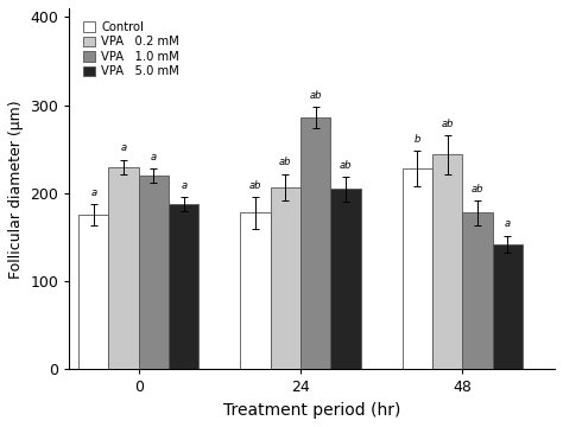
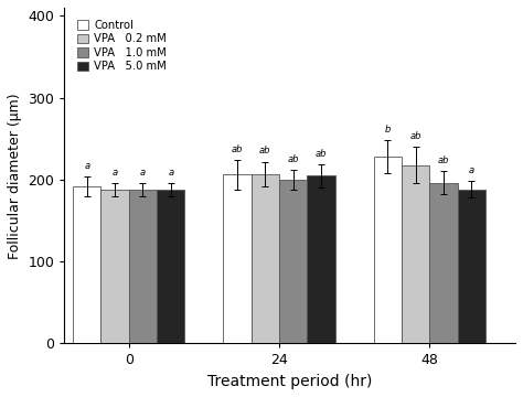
Control/0: 176 -> 192
VPA 0.2 mM/0: 230 -> 188
VPA 1.0 mM/0: 220 -> 188
Control/24: 178 -> 206
VPA 1.0 mM/24: 286 -> 200
VPA 0.2 mM/48: 244 -> 218
VPA 1.0 mM/48: 178 -> 196
VPA 5.0 mM/48: 142 -> 188
